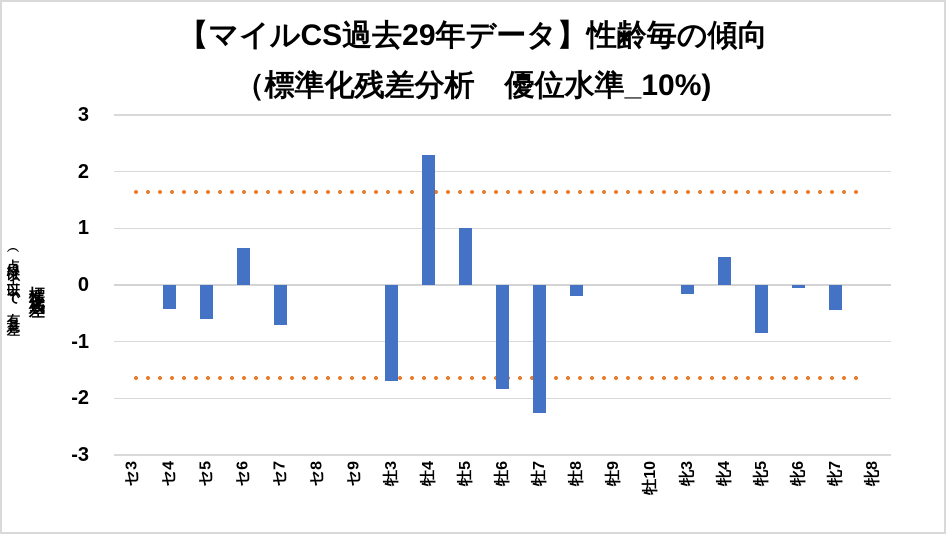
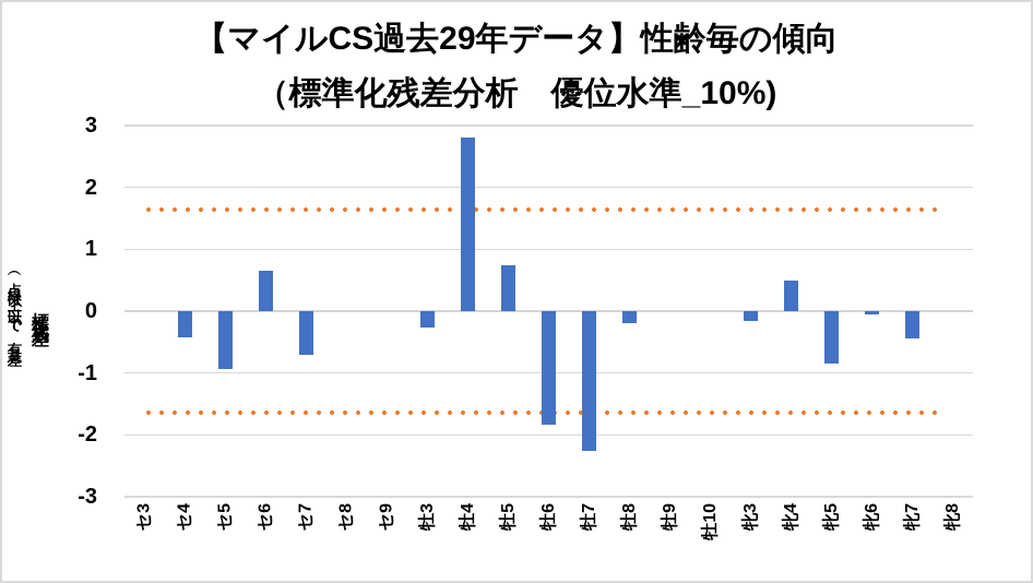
セ5: -0.6 -> -0.9
牡3: -1.7 -> -0.3
牡4: 2.3 -> 2.8
牡5: 1.0 -> 0.8
